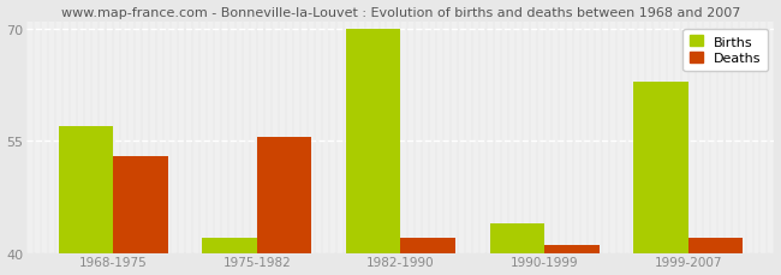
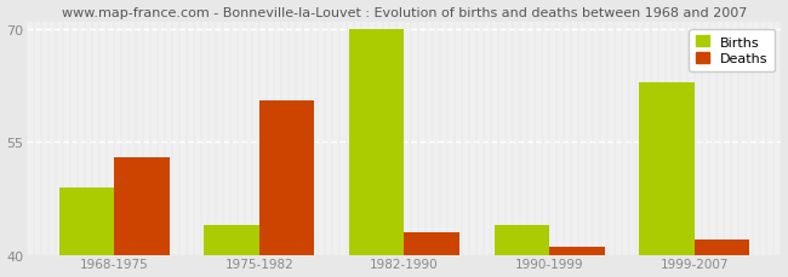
Births/1968-1975: 57 -> 49
Births/1975-1982: 42 -> 44
Deaths/1975-1982: 55.5 -> 60.6
Deaths/1982-1990: 42.0 -> 43.0
